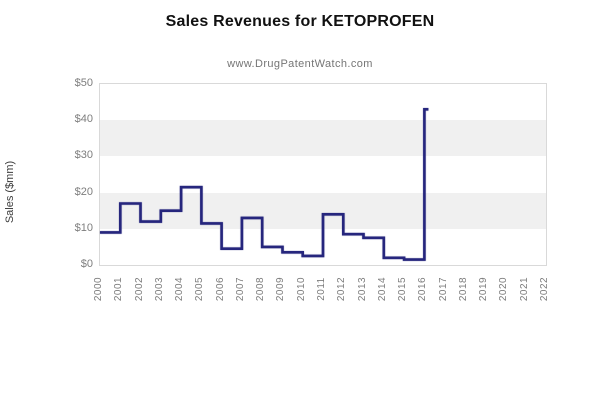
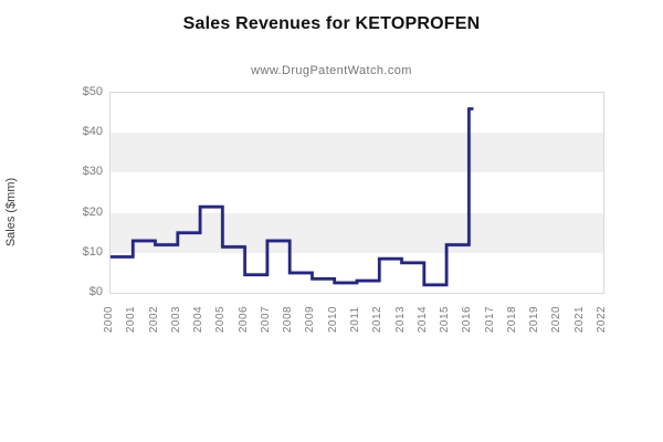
2001: $17 -> $13
2011: $14 -> $3
2015: $2 -> $12
2016: $43 -> $46
